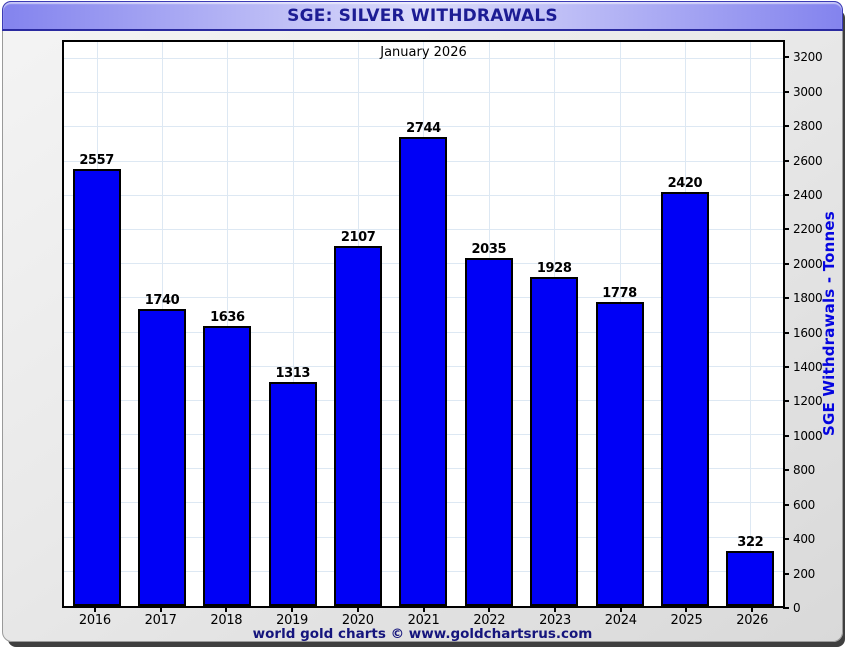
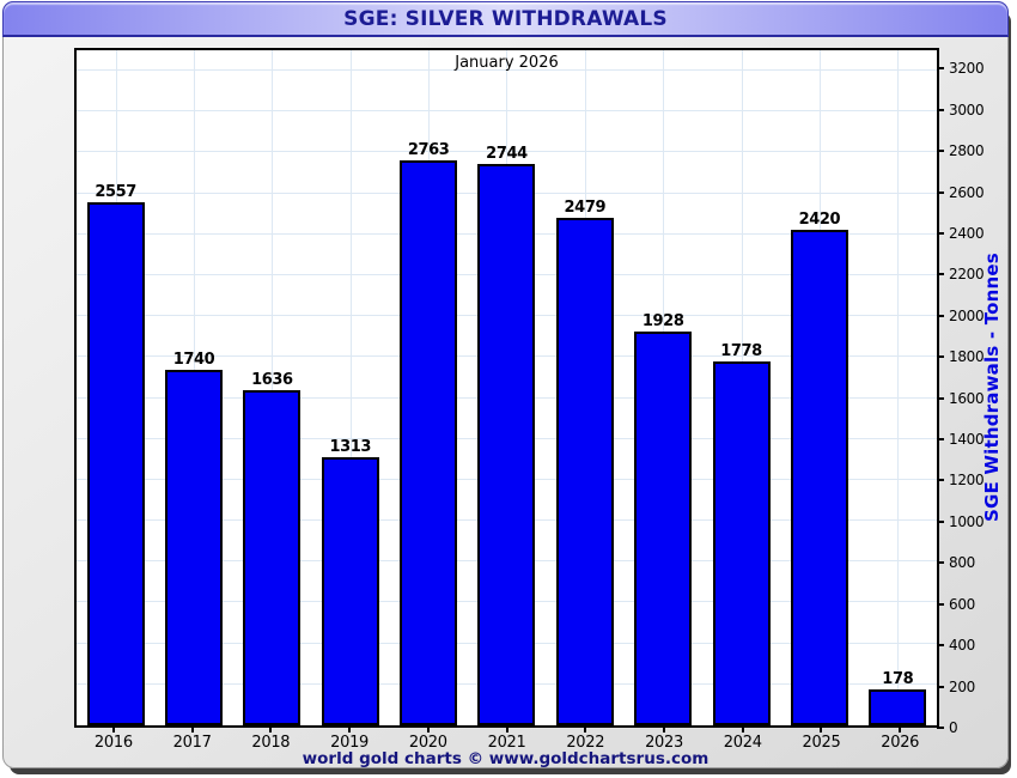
2020: 2107 -> 2763
2022: 2035 -> 2479
2026: 322 -> 178
